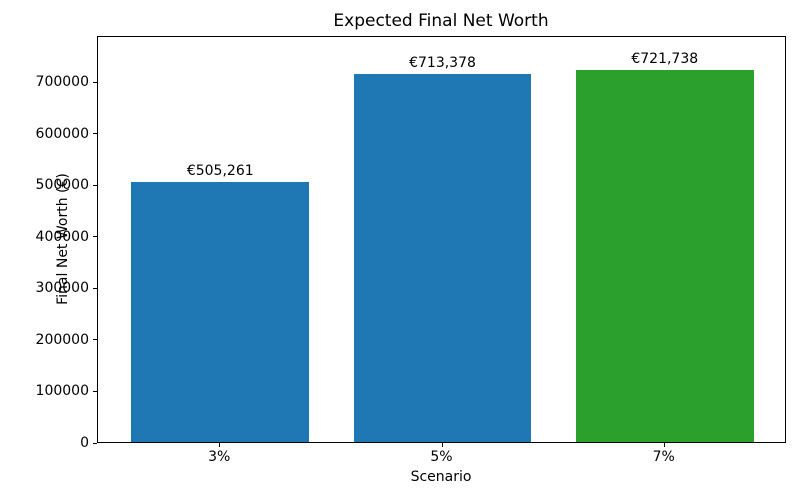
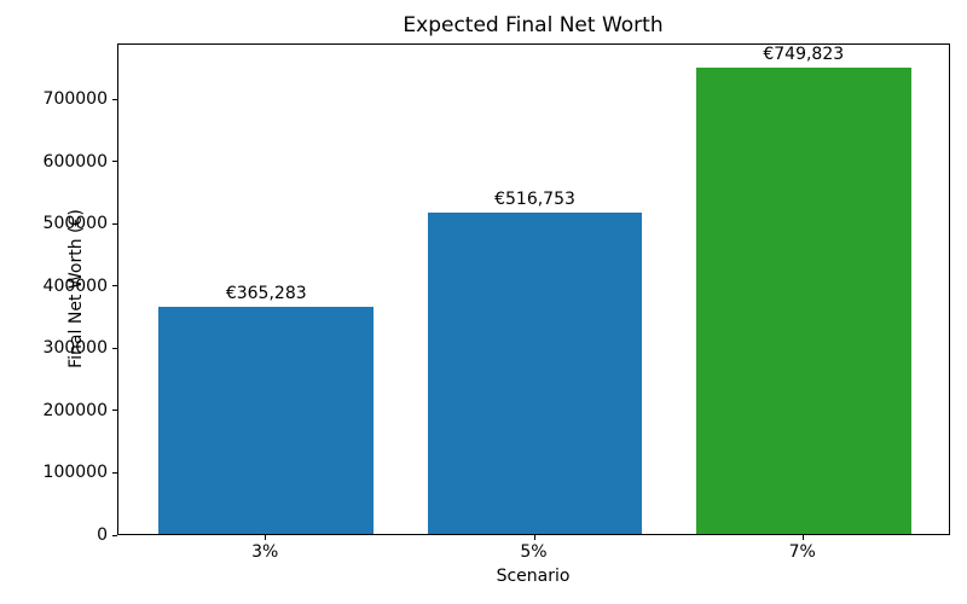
3%: €505,261 -> €365,283
5%: €713,378 -> €516,753
7%: €721,738 -> €749,823
